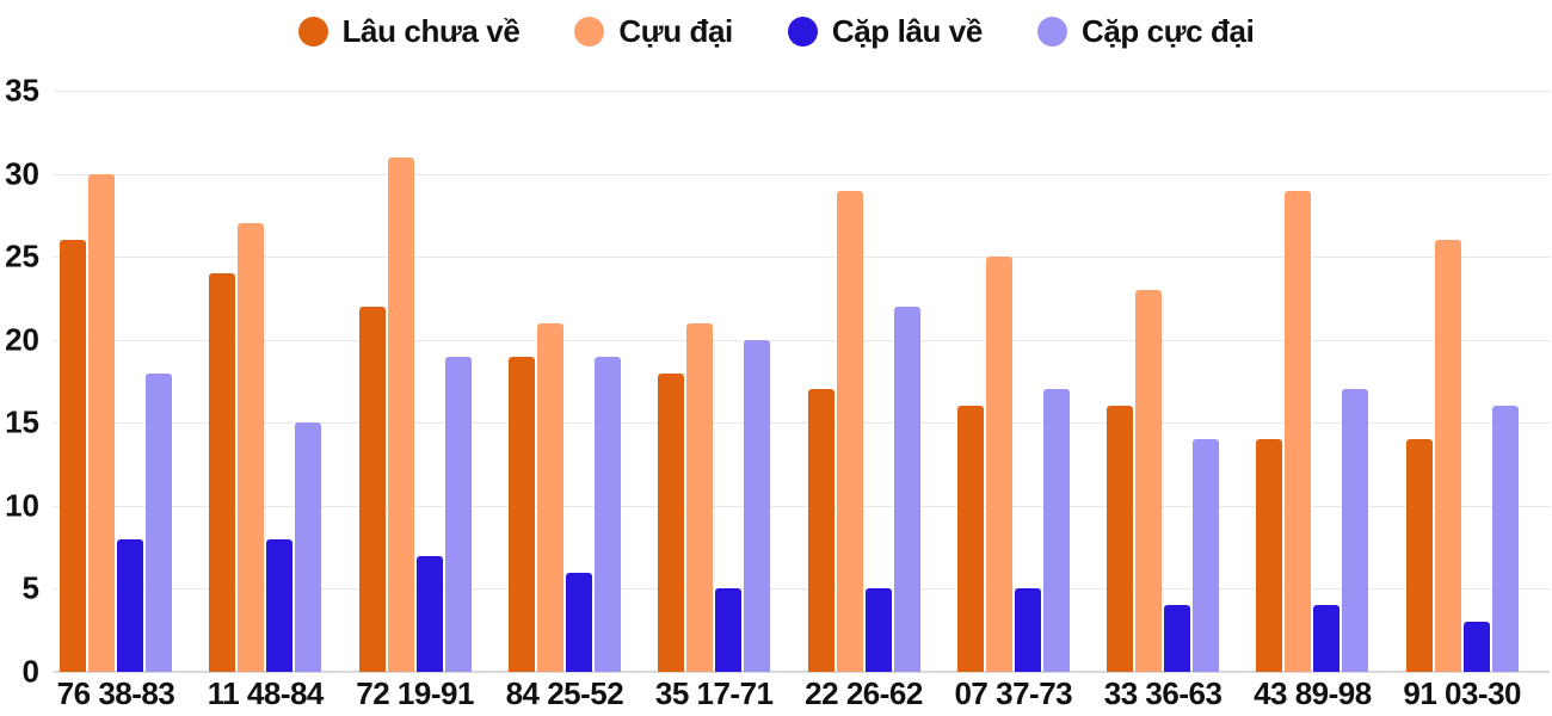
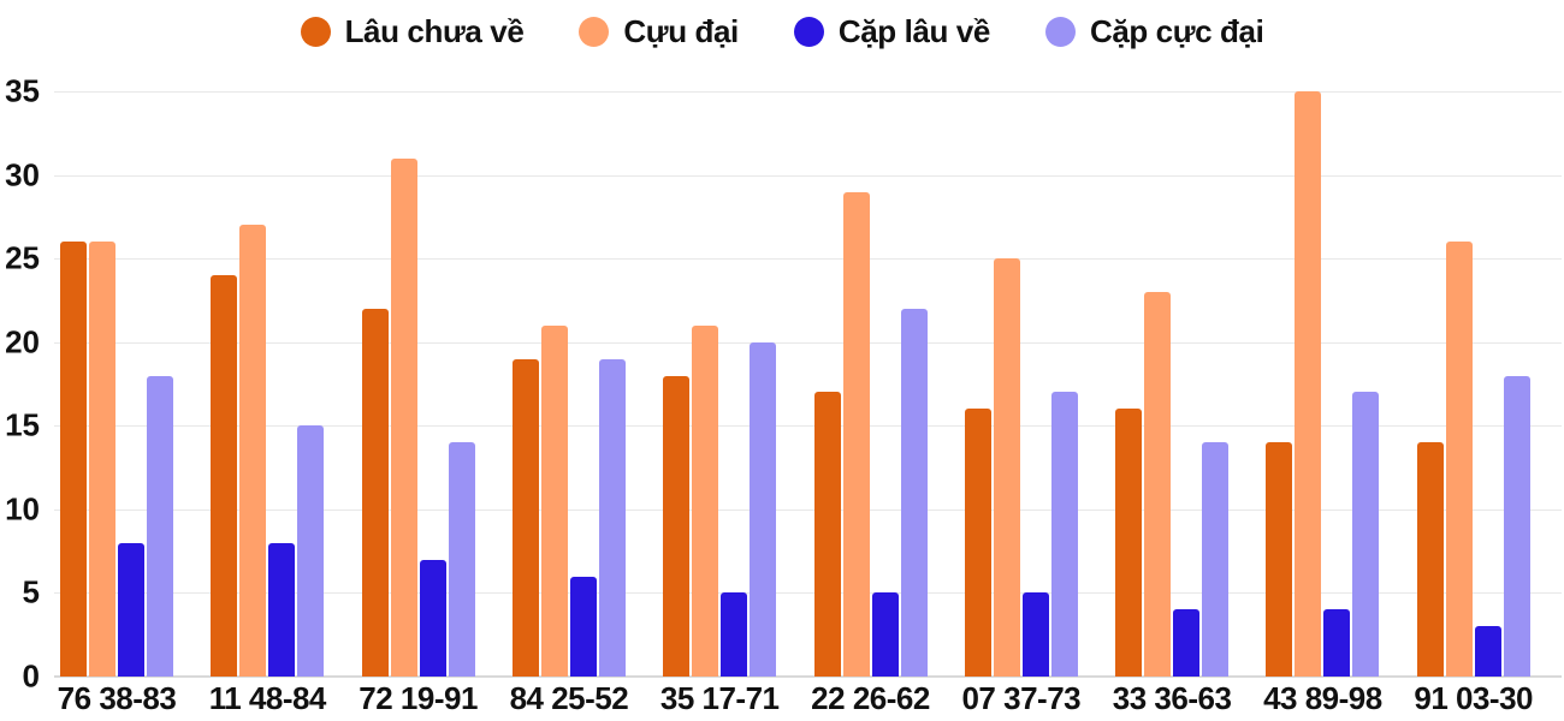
Cựu đại/76 38-83: 30 -> 26
Cặp cực đại/72 19-91: 19 -> 14
Cựu đại/43 89-98: 29 -> 35
Cặp cực đại/91 03-30: 16 -> 18
